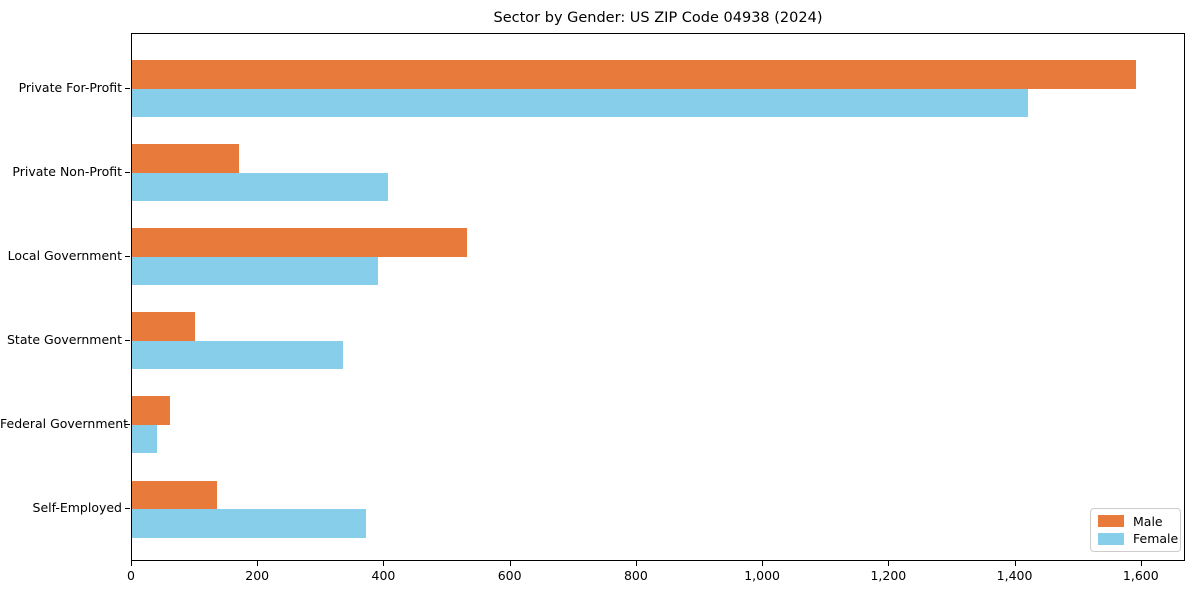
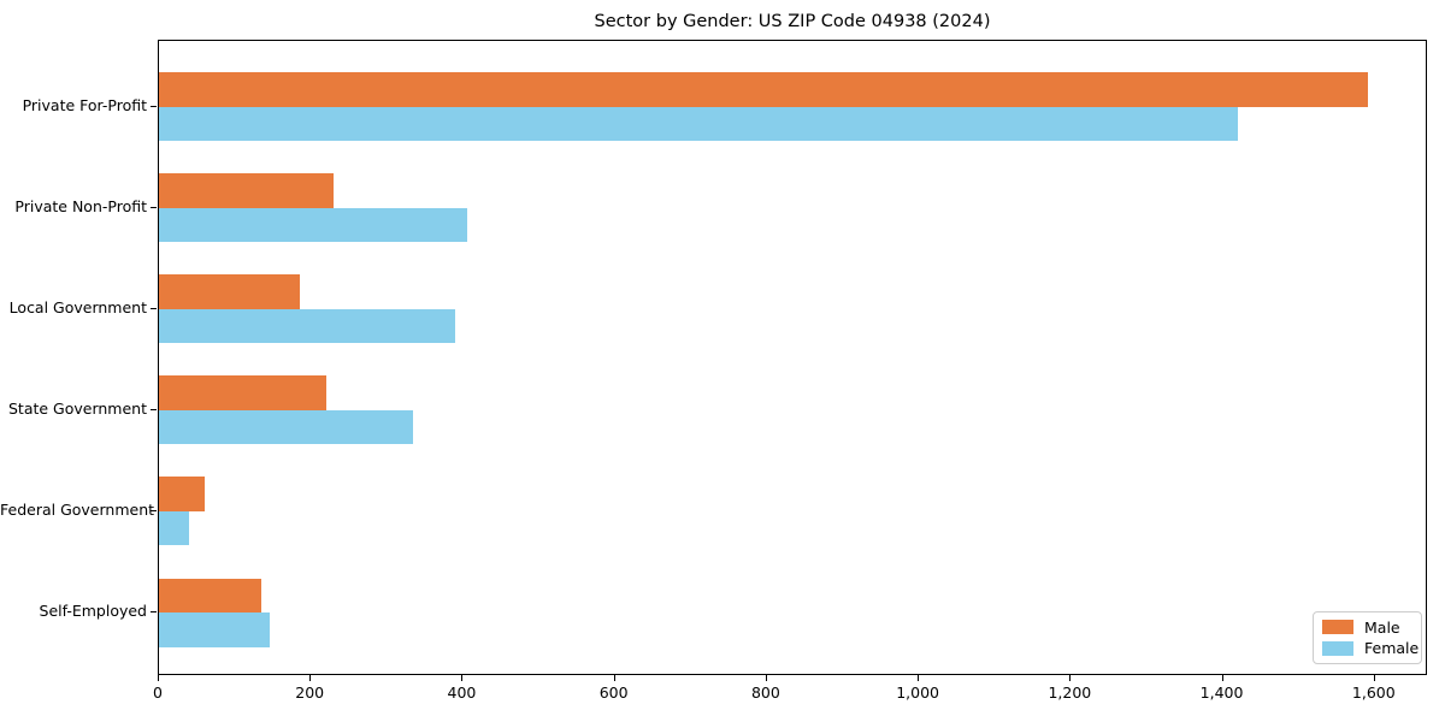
Male/Private Non-Profit: 170 -> 230
Male/Local Government: 530 -> 180
Male/State Government: 100 -> 220
Female/Self-Employed: 370 -> 140
